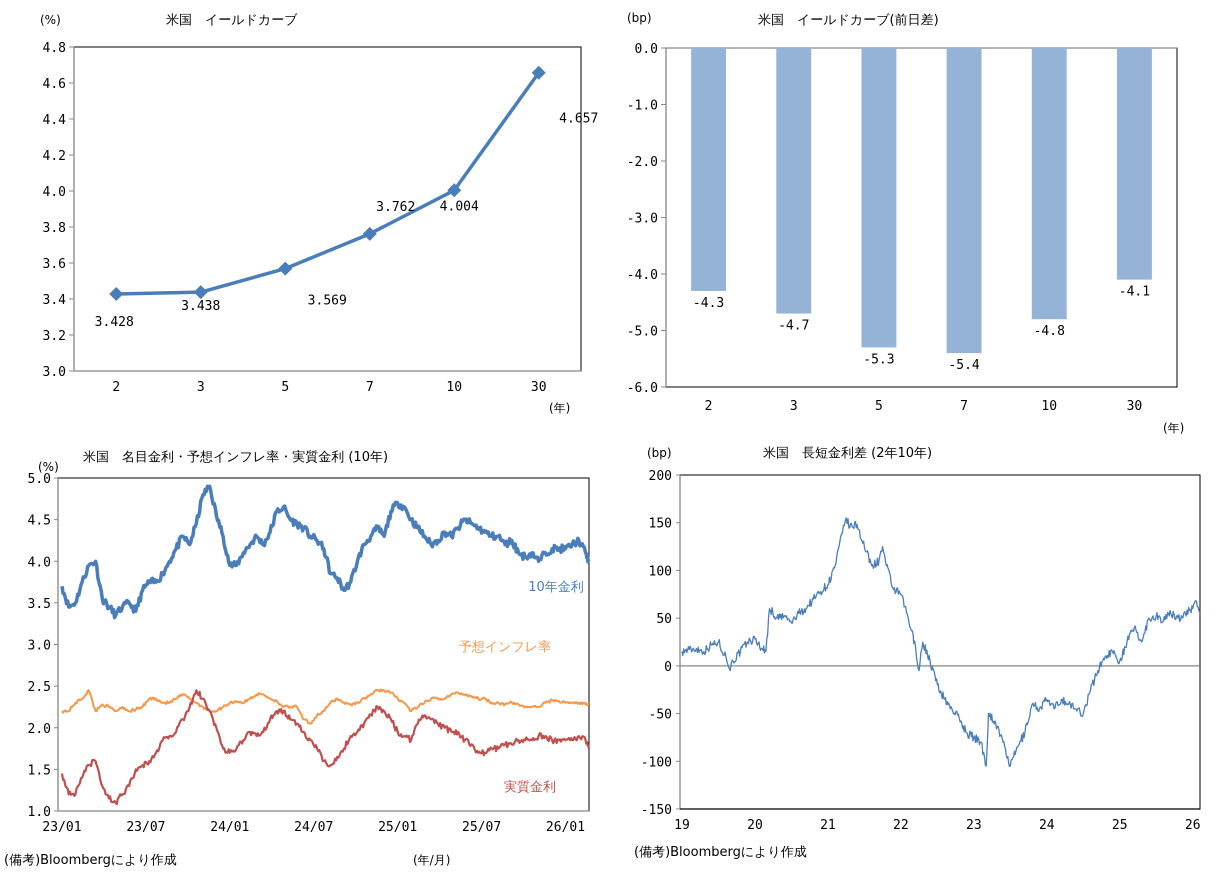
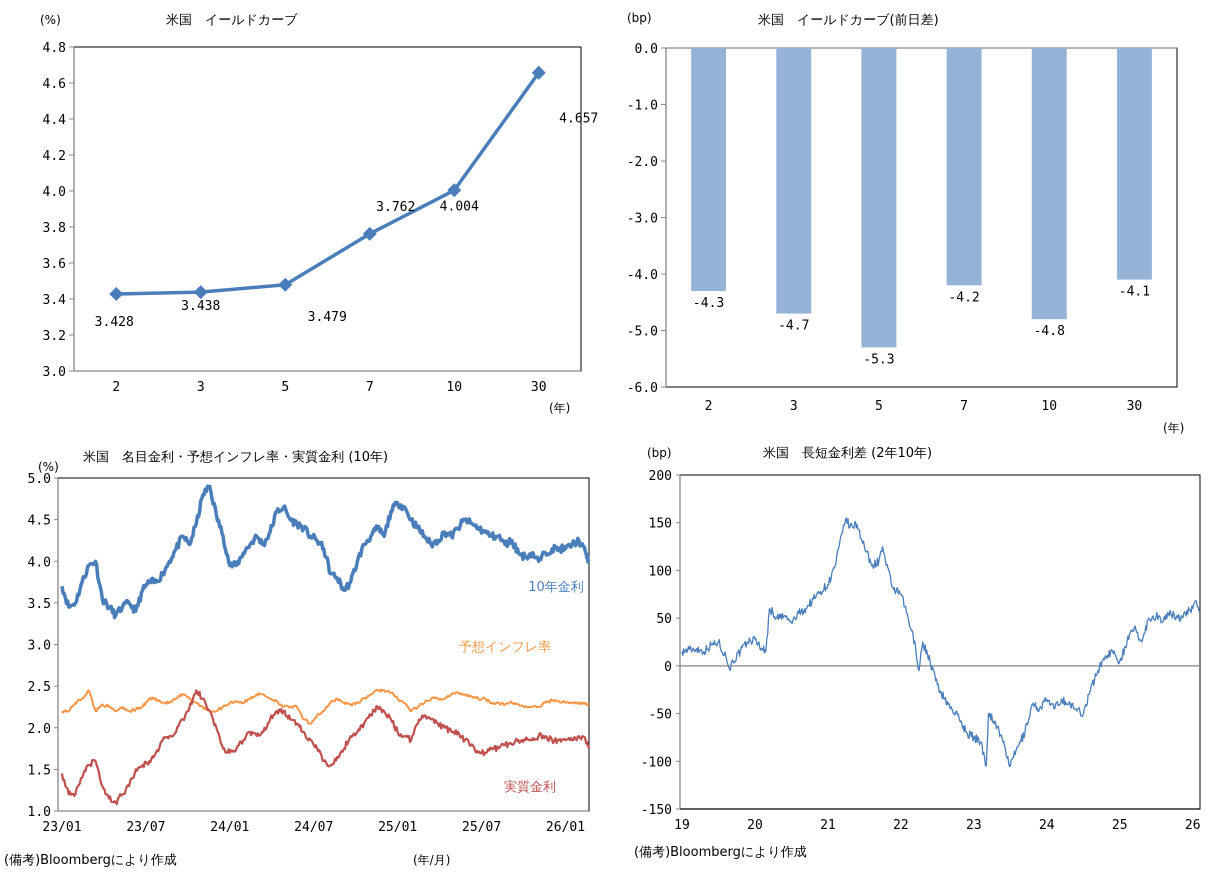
米国 イールドカーブ/5: 3.569 -> 3.479
米国 イールドカーブ(前日差)/7: -5.4 -> -4.2
